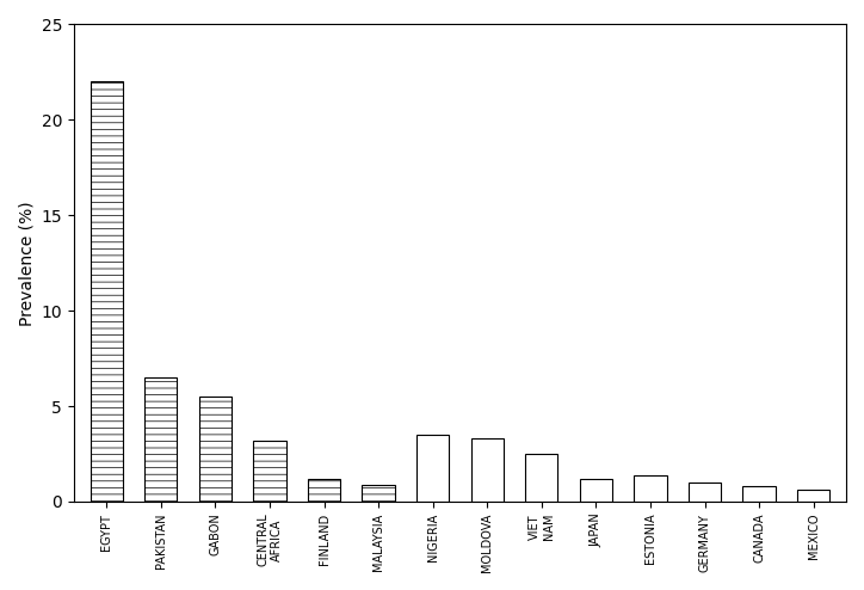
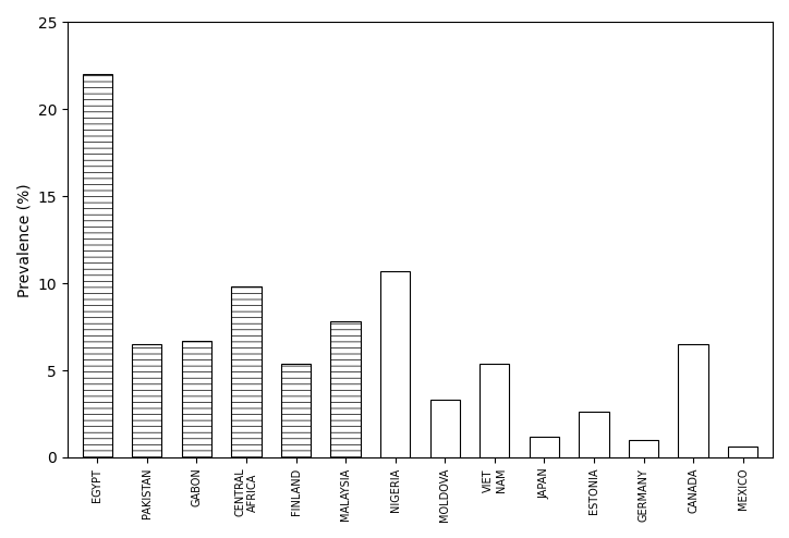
GABON: 5.5 -> 6.7
CENTRAL AFRICA: 3.2 -> 9.8
FINLAND: 1.2 -> 5.4
MALAYSIA: 0.9 -> 7.8
NIGERIA: 3.5 -> 10.7
VIET NAM: 2.5 -> 5.4
ESTONIA: 1.4 -> 2.6
CANADA: 0.8 -> 6.5
